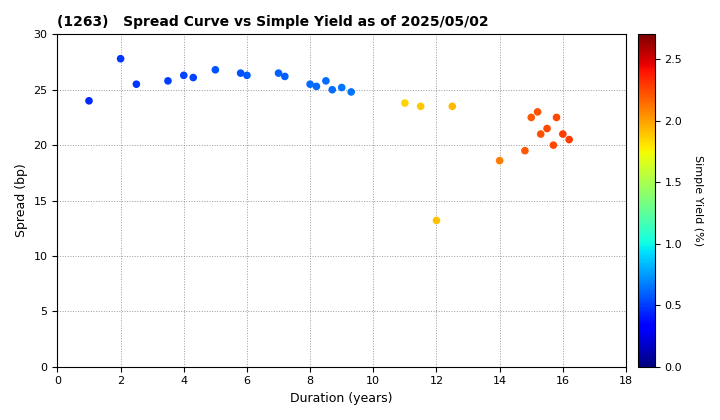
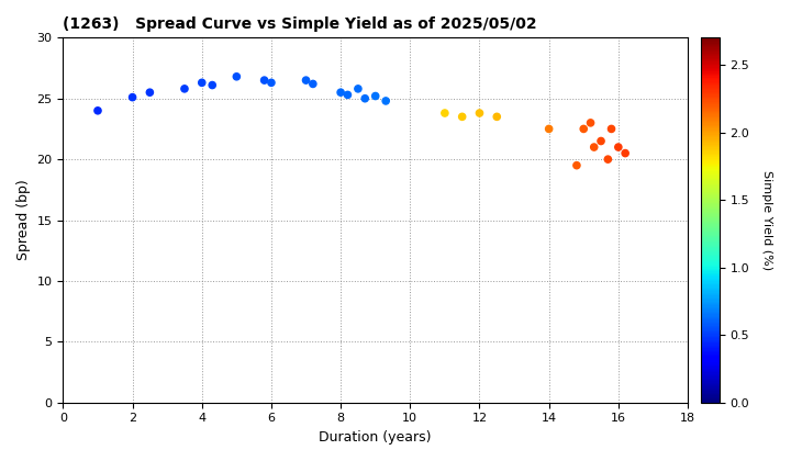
2: 27.8 -> 25.1
12: 13.2 -> 23.8
14: 18.6 -> 22.5
